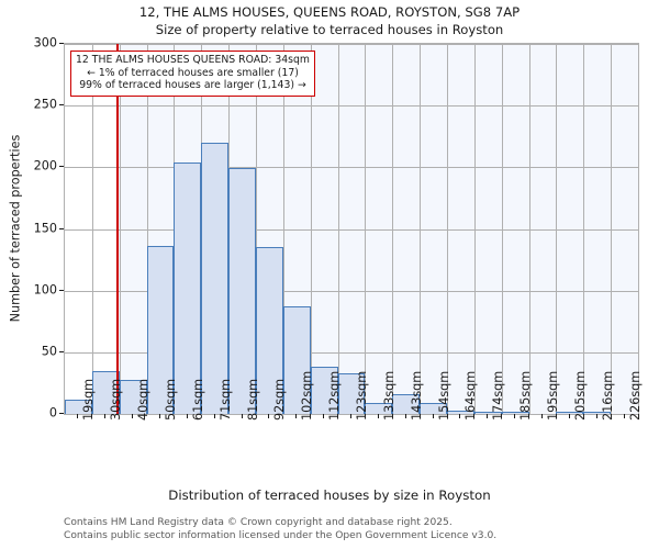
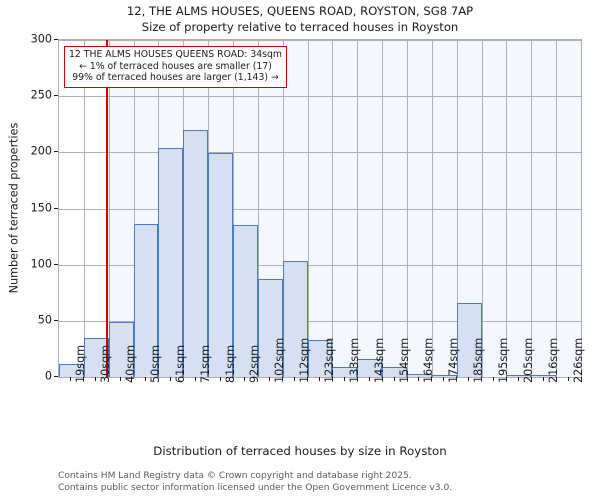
40sqm: 28 -> 49
112sqm: 38 -> 103
185sqm: 2 -> 66
